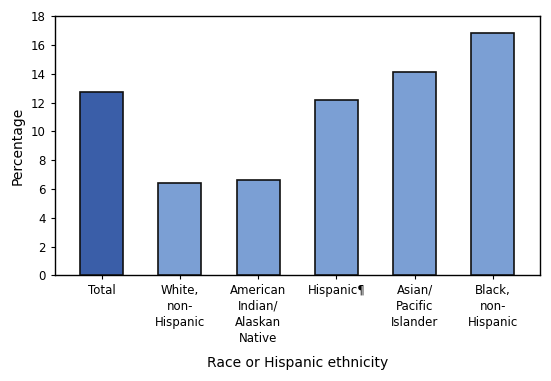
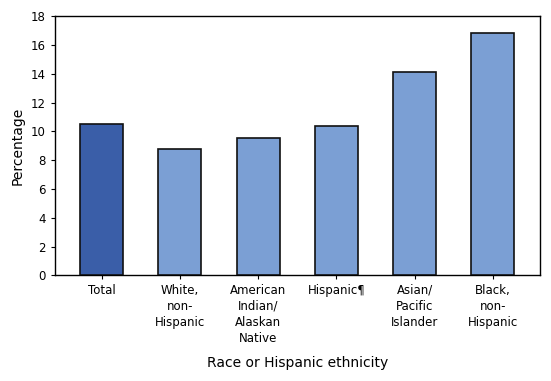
Total: 12.7 -> 10.5
White, non- Hispanic: 6.4 -> 8.8
American Indian/ Alaskan Native: 6.6 -> 9.6
Hispanic¶: 12.2 -> 10.4
